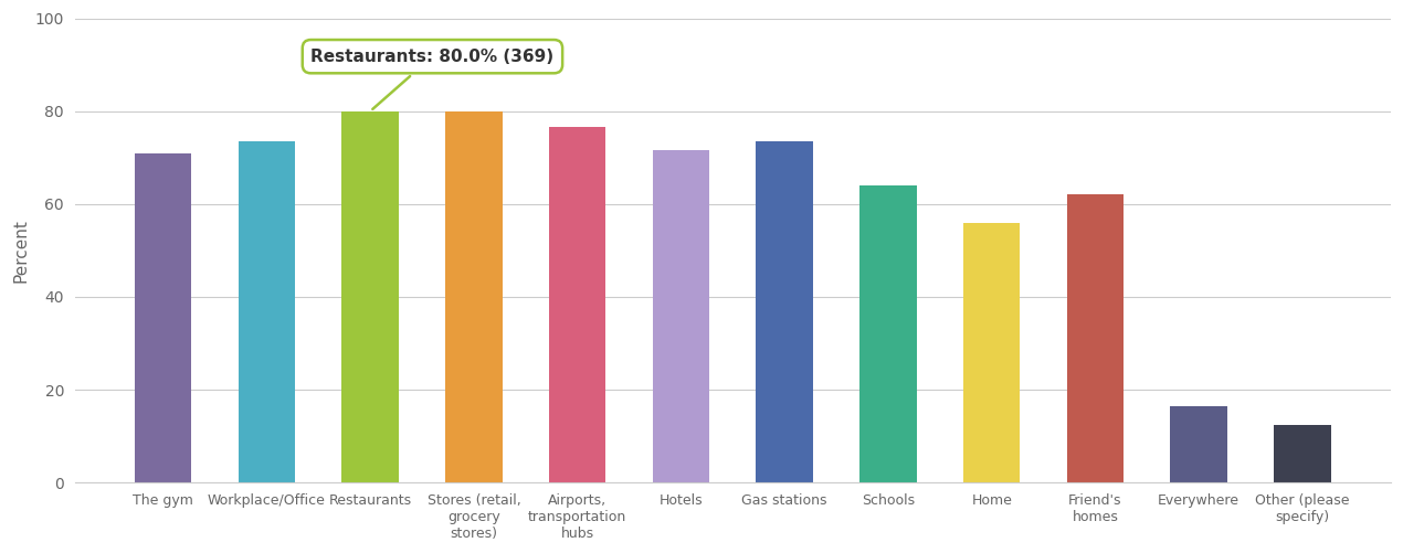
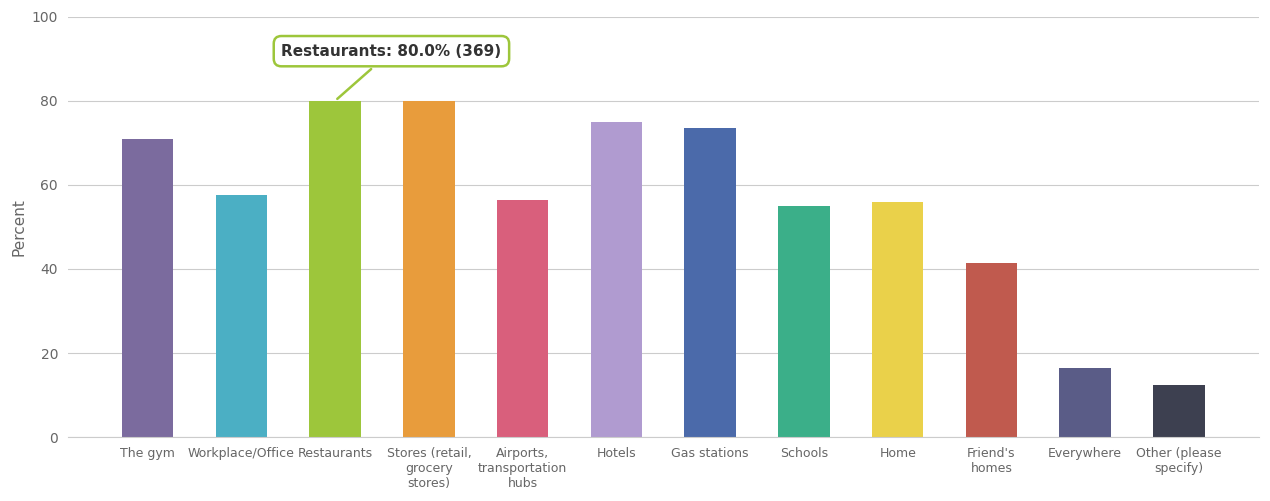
Workplace/Office: 73.5 -> 57.5
Airports, transportation hubs: 76.5 -> 56.5
Hotels: 71.5 -> 75.0
Schools: 64.0 -> 55.0
Friend's homes: 62.0 -> 41.5
